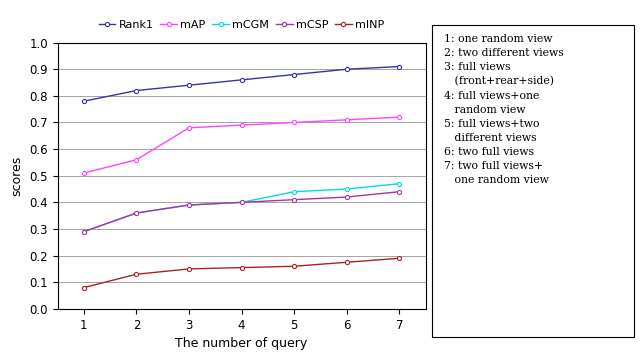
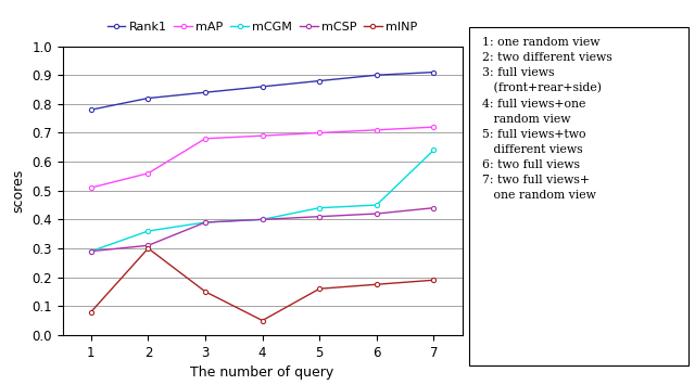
mCSP/2: 0.36 -> 0.31
mINP/2: 0.130 -> 0.300
mINP/4: 0.155 -> 0.050
mCGM/7: 0.47 -> 0.64
